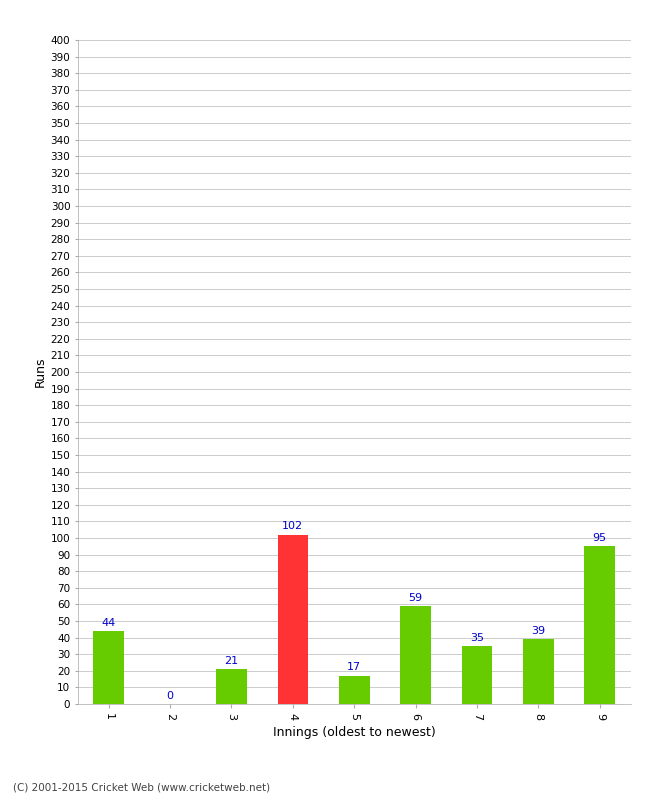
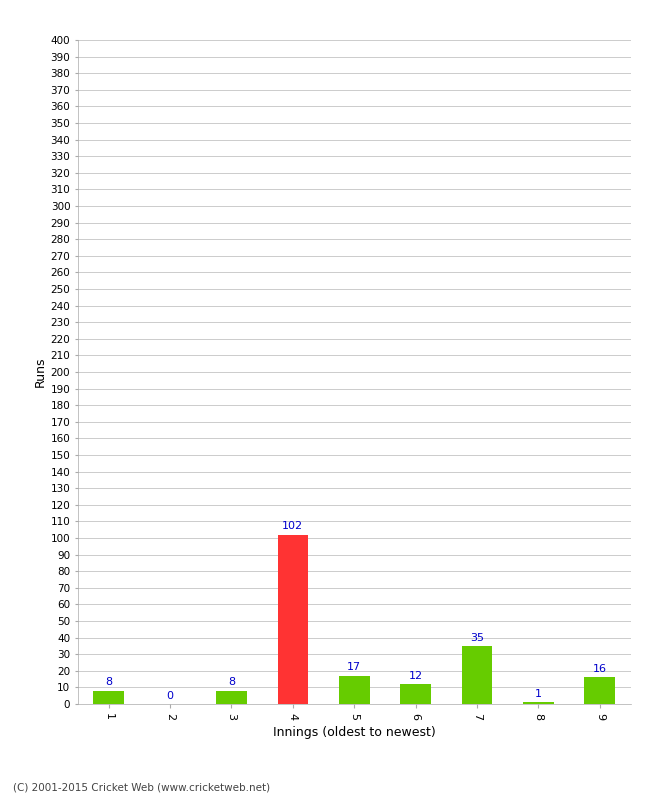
1: 44 -> 8
3: 21 -> 8
6: 59 -> 12
8: 39 -> 1
9: 95 -> 16
